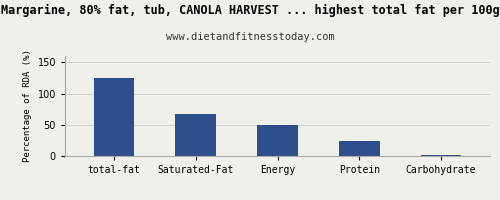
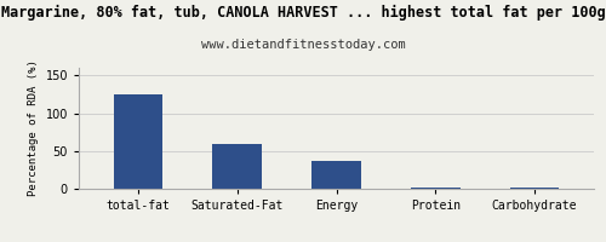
Saturated-Fat: 68 -> 59
Energy: 50 -> 37
Protein: 24 -> 2
